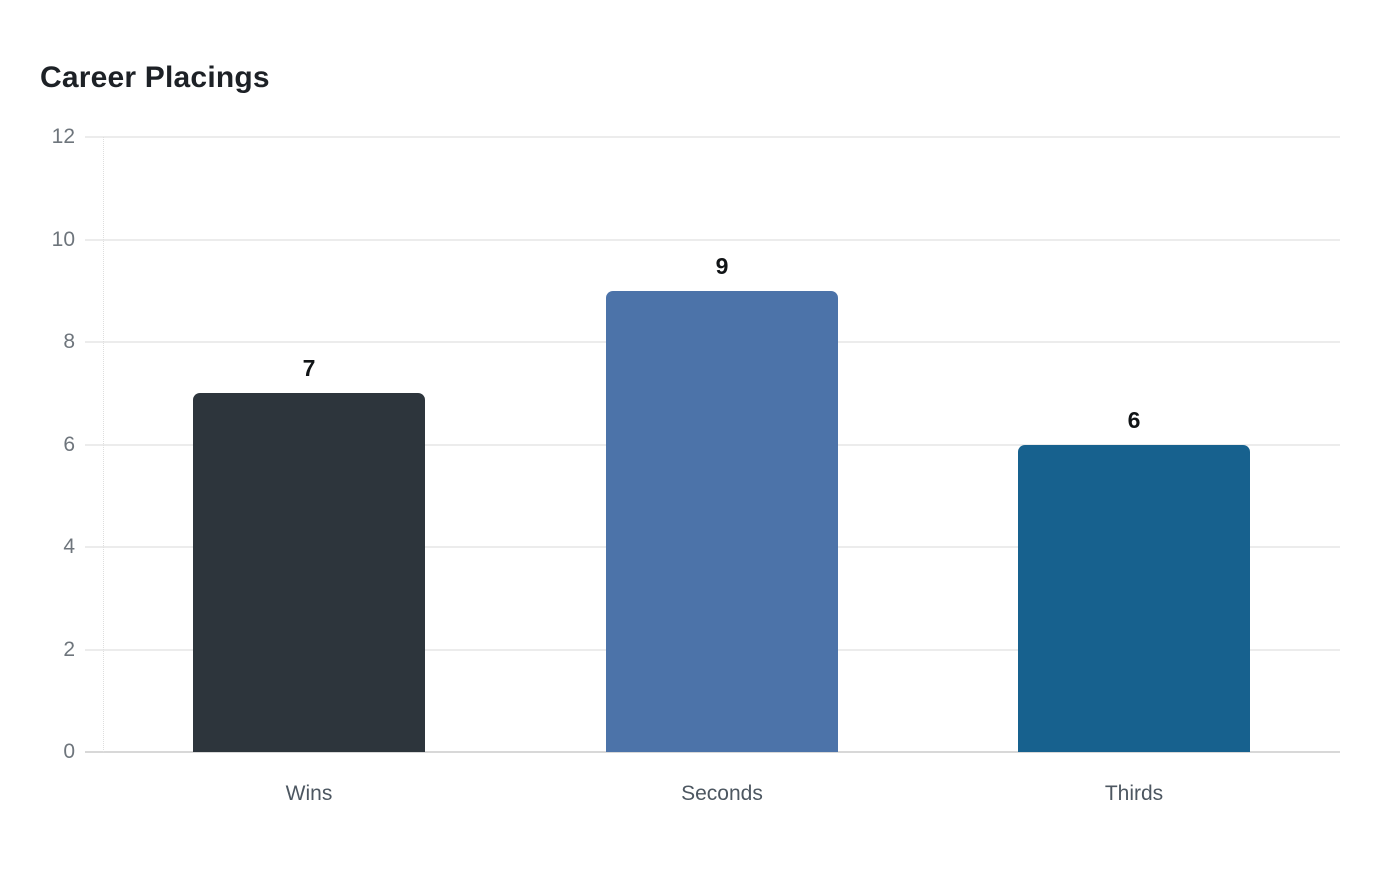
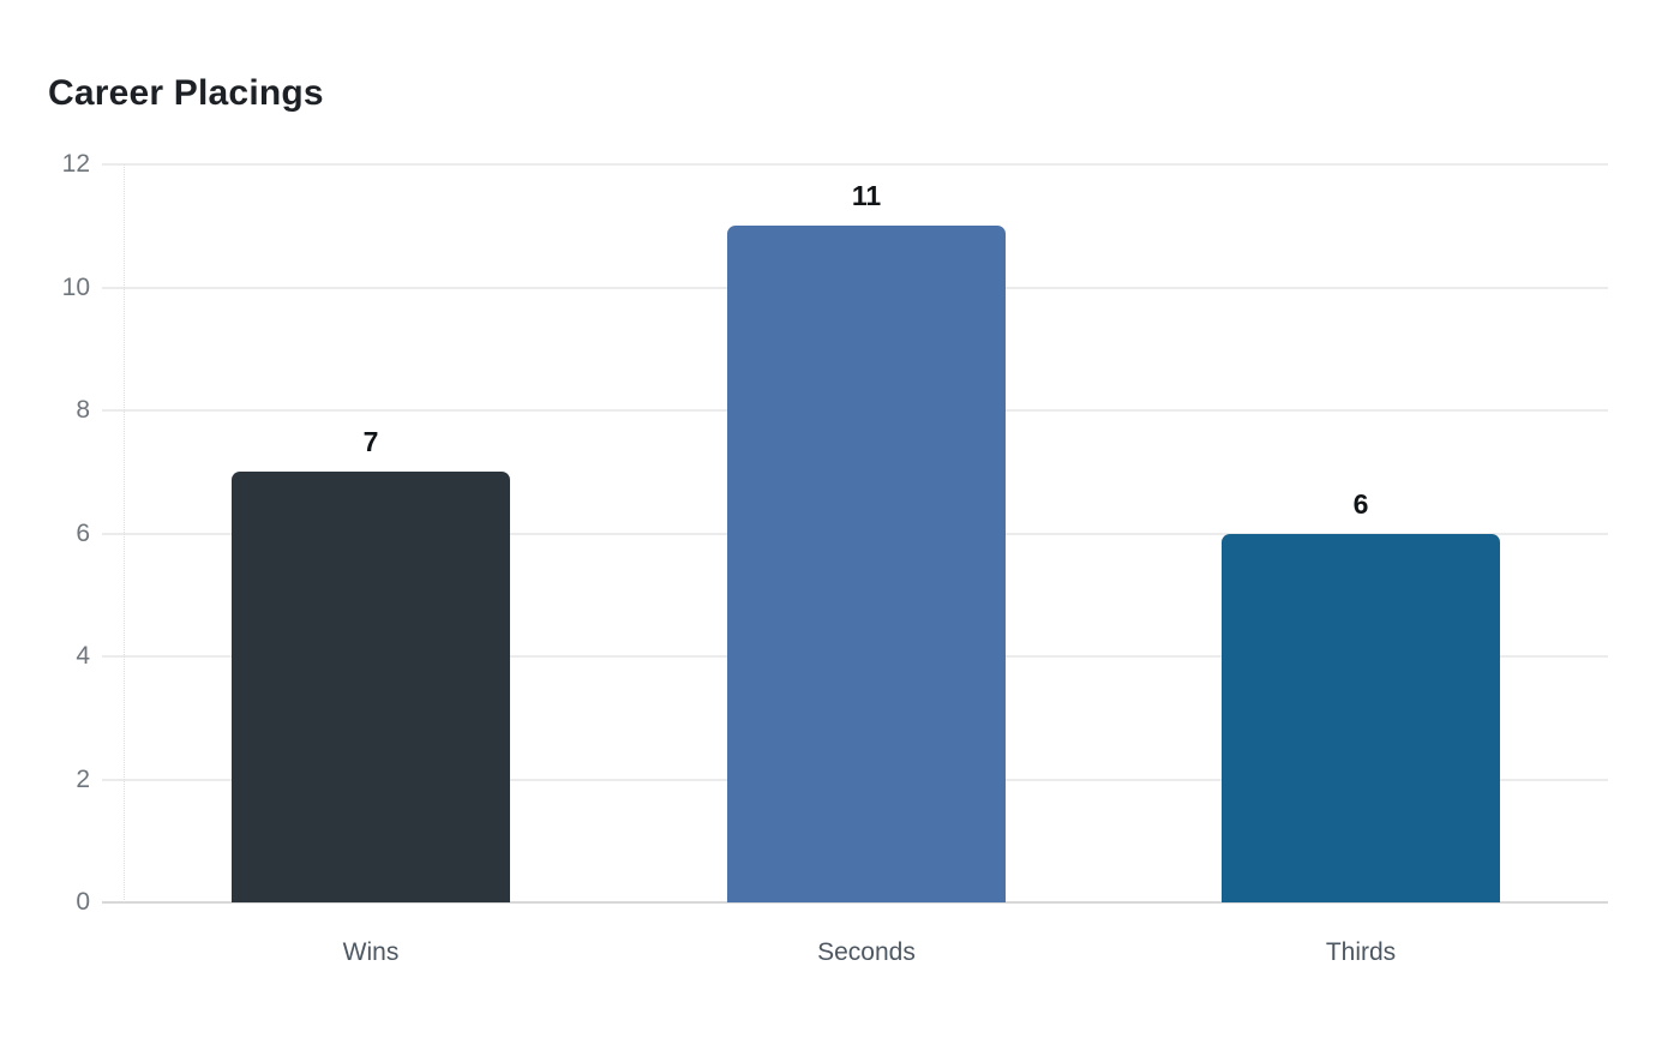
Seconds: 9 -> 11
